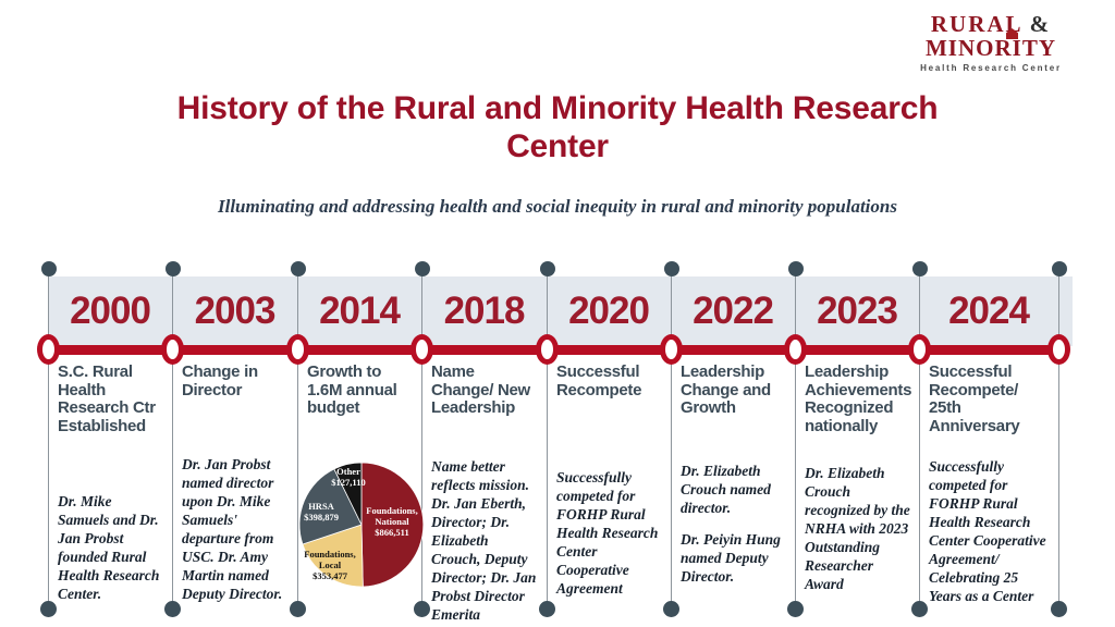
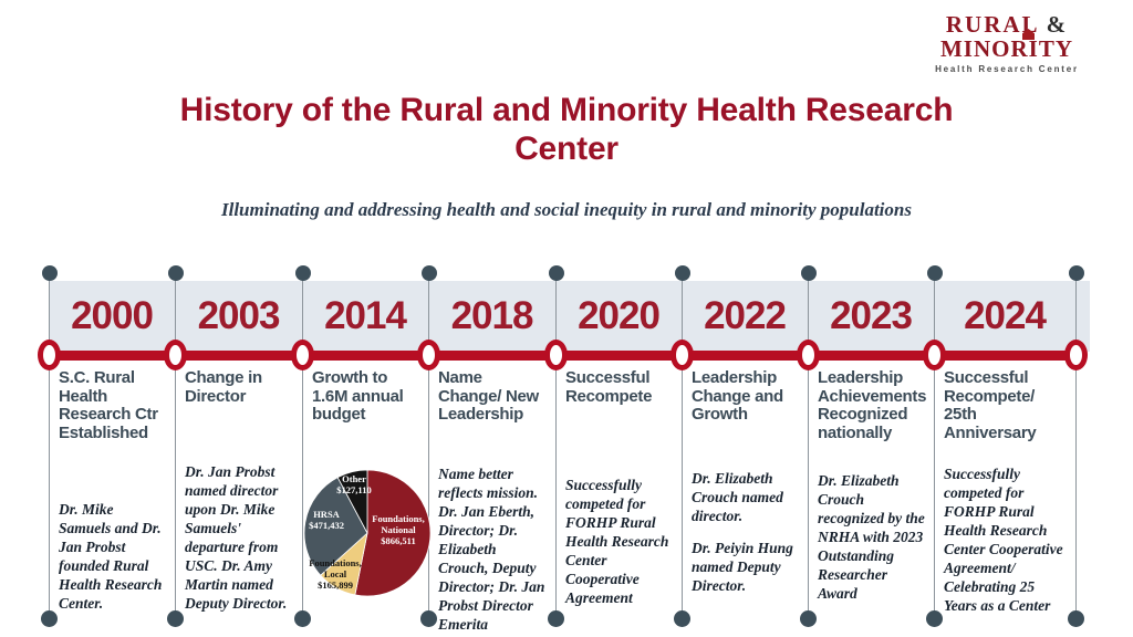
Foundations, Local: $353,477 -> $165,899
HRSA: $398,879 -> $471,432
